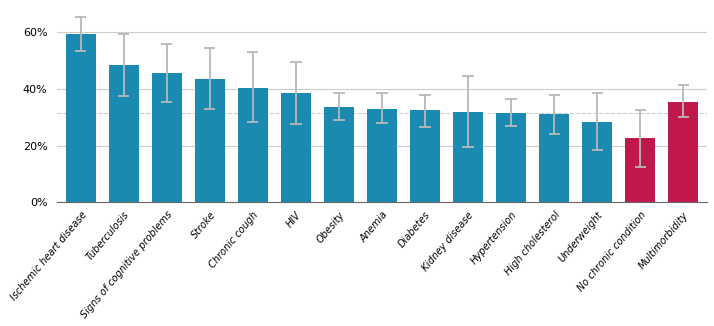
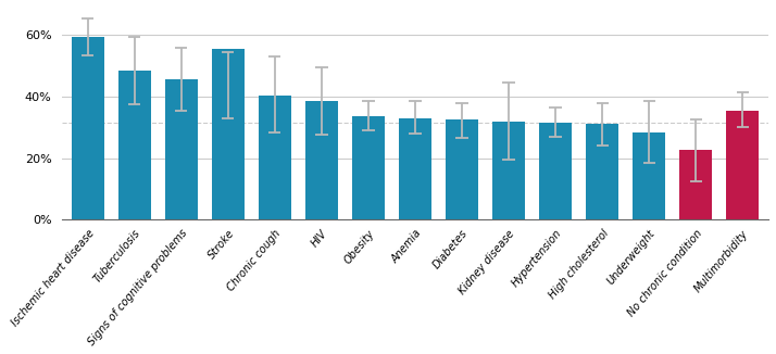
Stroke: 43.5% -> 55.5%
